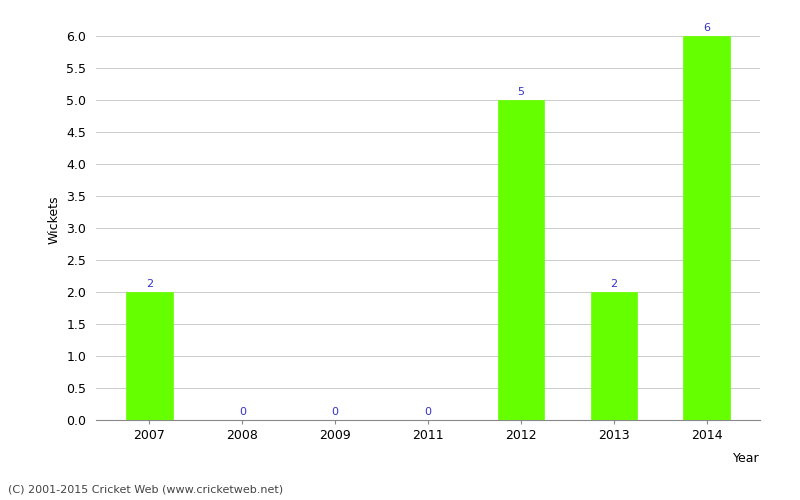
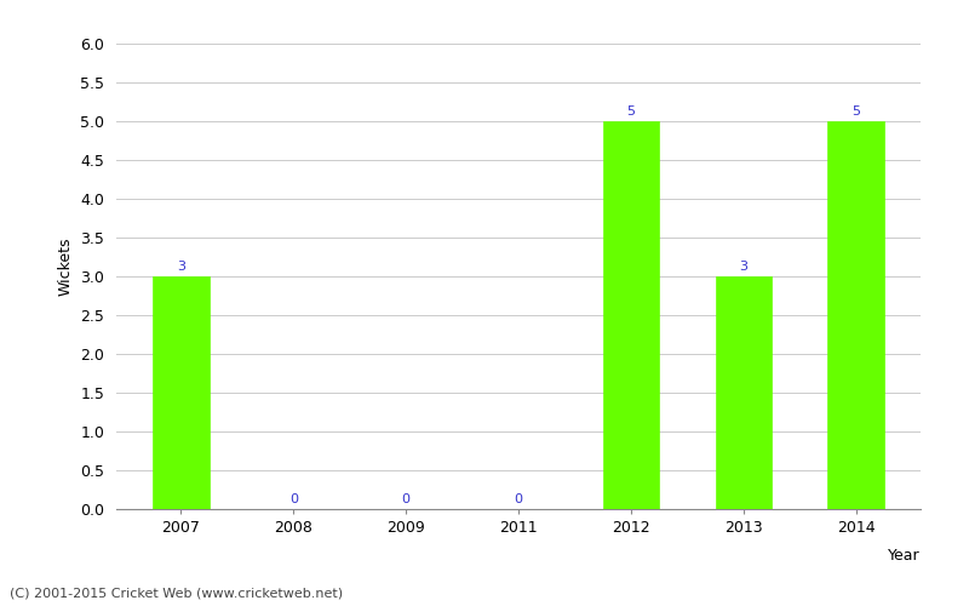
2007: 2 -> 3
2013: 2 -> 3
2014: 6 -> 5
